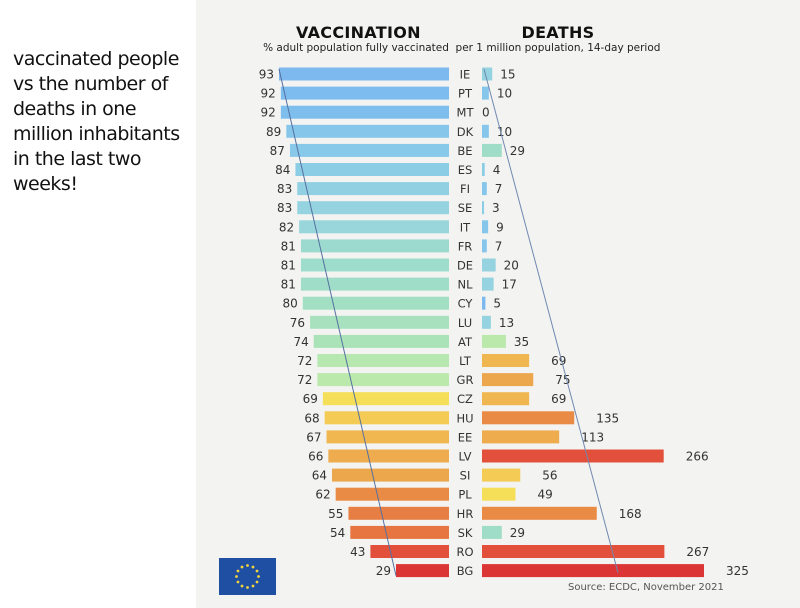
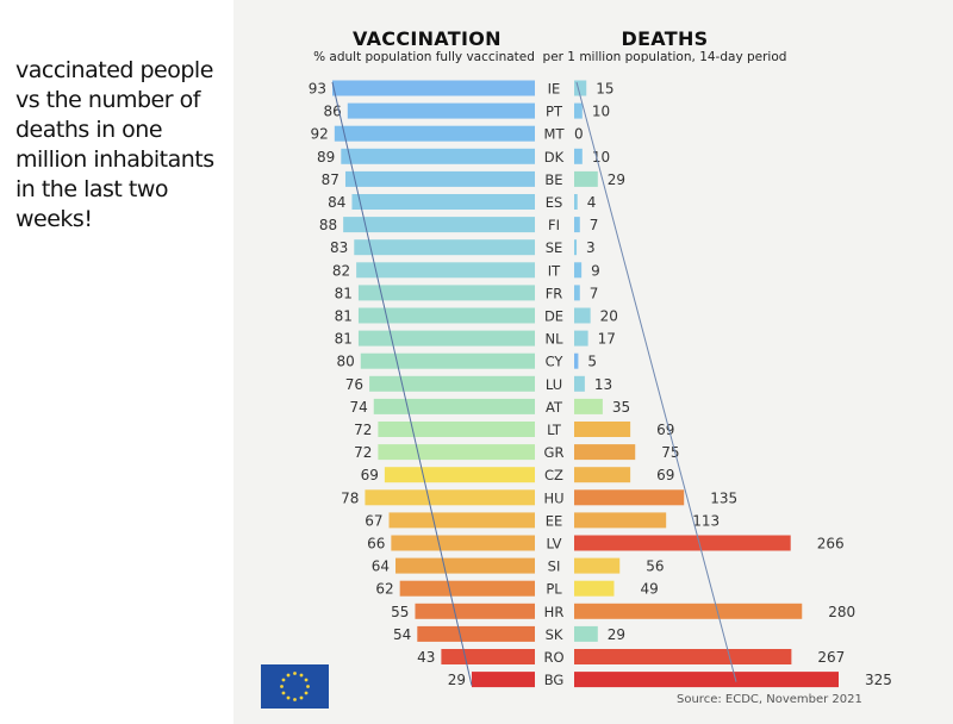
VACCINATION/PT: 92 -> 86
VACCINATION/FI: 83 -> 88
VACCINATION/HU: 68 -> 78
DEATHS/HR: 168 -> 280
